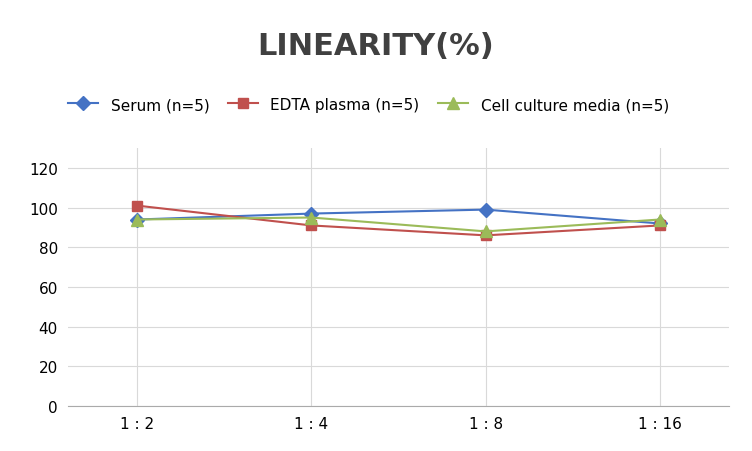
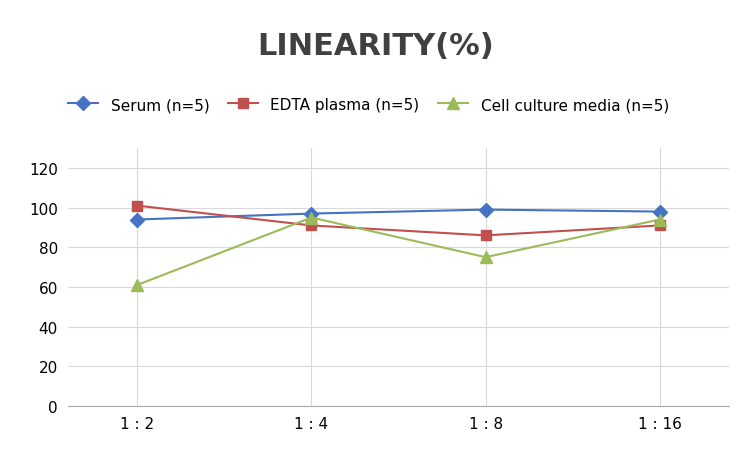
Cell culture media (n=5)/1 : 2: 94 -> 61
Cell culture media (n=5)/1 : 8: 88 -> 75
Serum (n=5)/1 : 16: 92 -> 98
